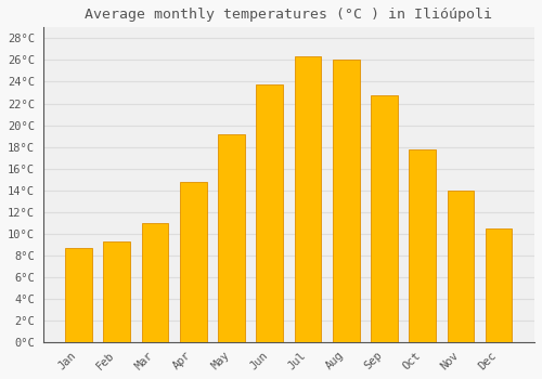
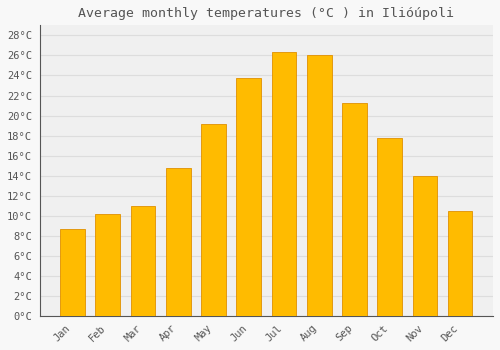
Feb: 9.3°C -> 10.2°C
Sep: 22.8°C -> 21.3°C
